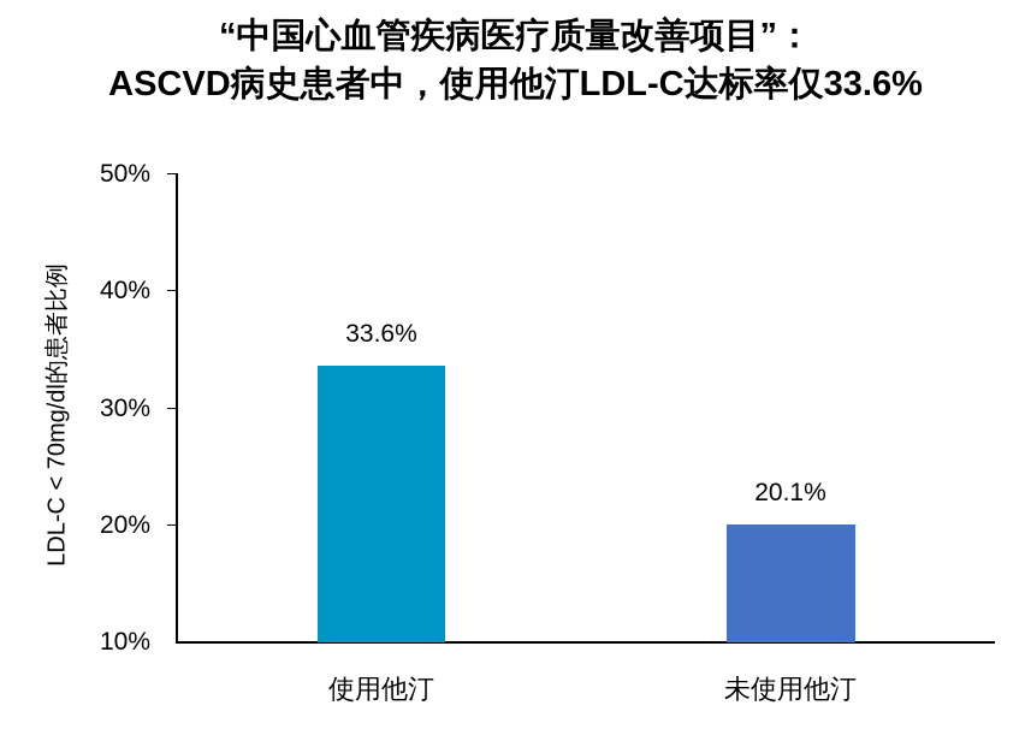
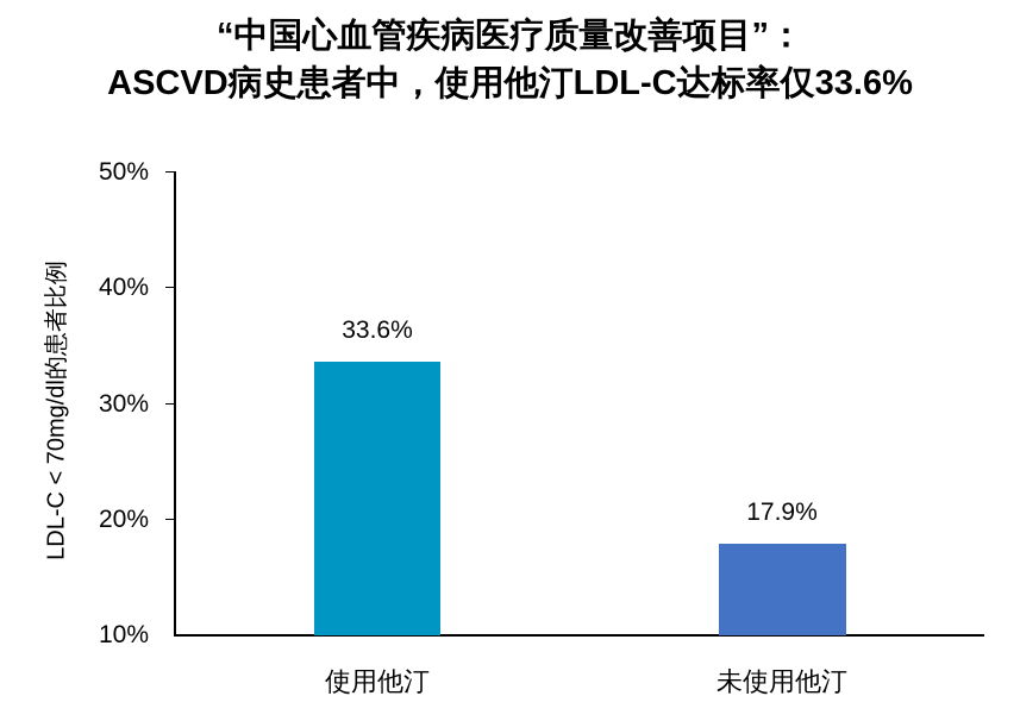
未使用他汀: 20.1% -> 17.9%
